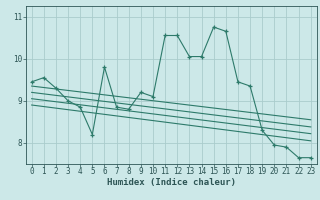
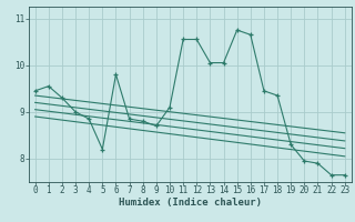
9: 9.20 -> 8.70
